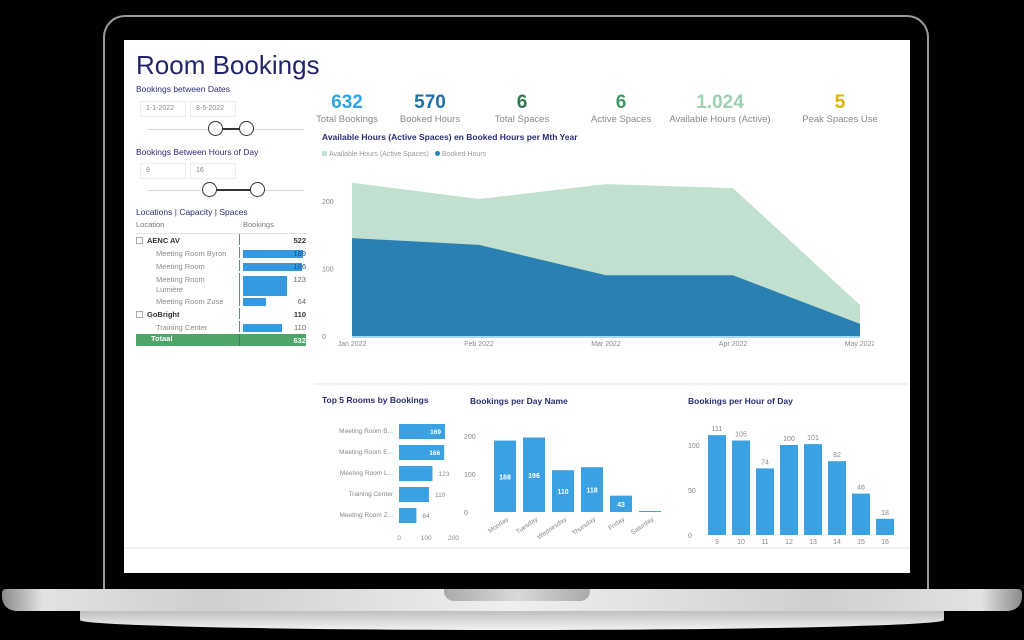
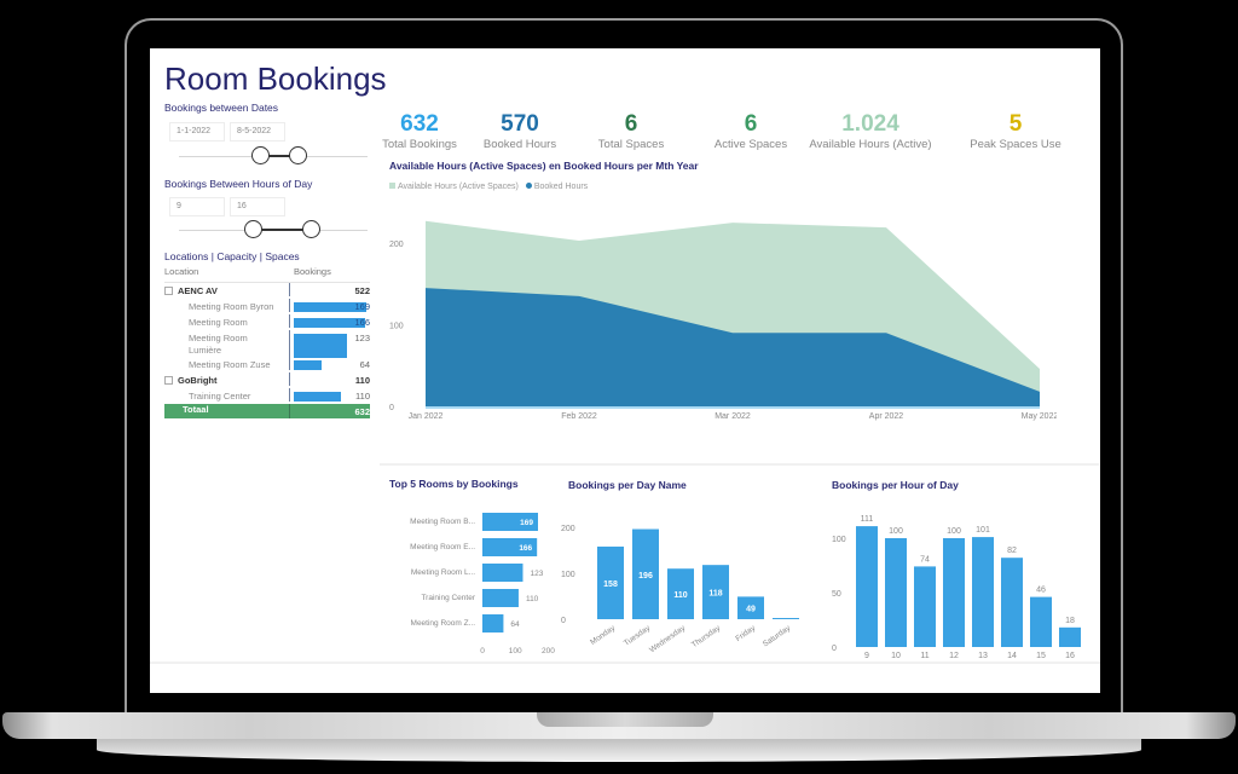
Bookings per Day Name/Monday: 188 -> 158
Bookings per Day Name/Friday: 43 -> 49
Bookings per Hour of Day/10: 105 -> 100
